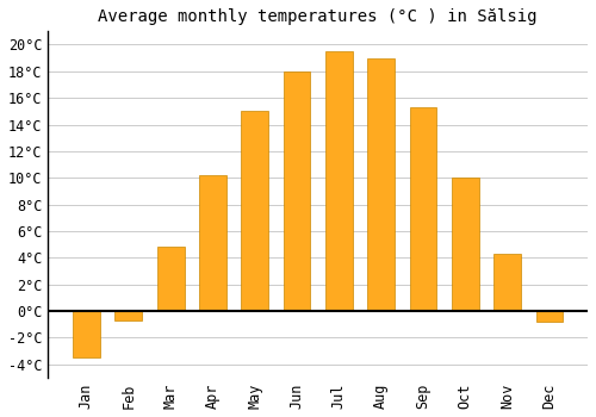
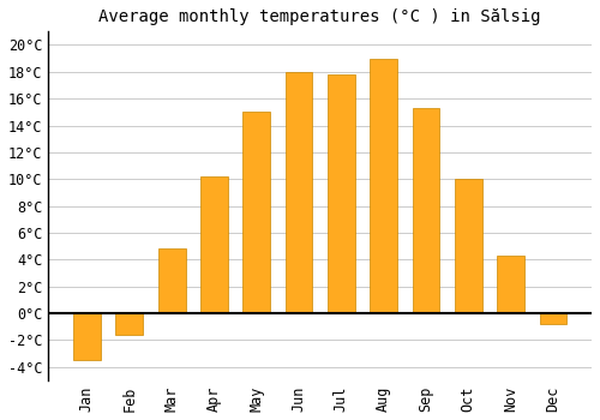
Feb: -0.7°C -> -1.6°C
Jul: 19.5°C -> 17.8°C
